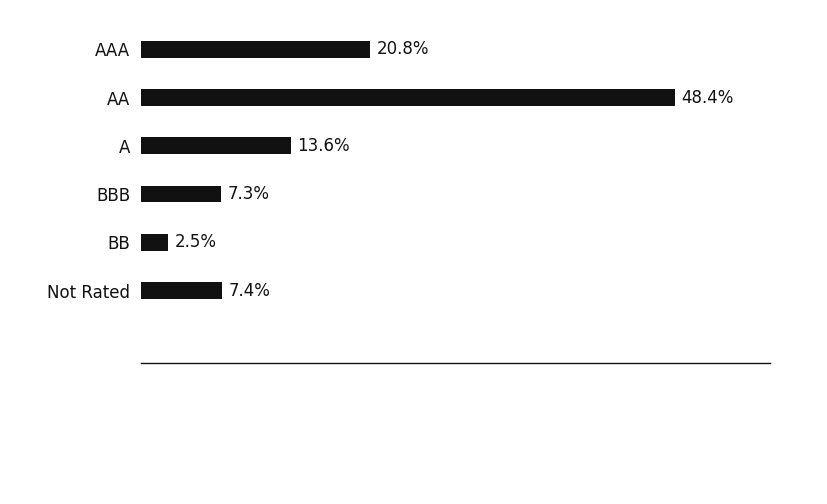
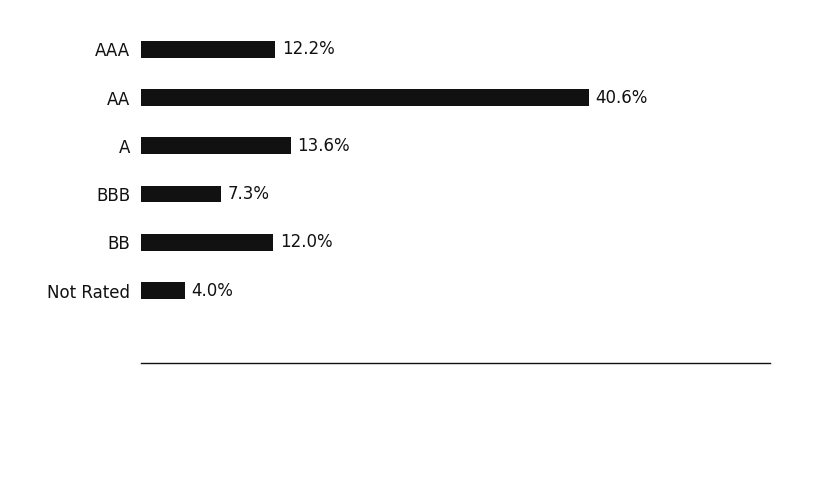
AAA: 20.8% -> 12.2%
AA: 48.4% -> 40.6%
BB: 2.5% -> 12.0%
Not Rated: 7.4% -> 4.0%
